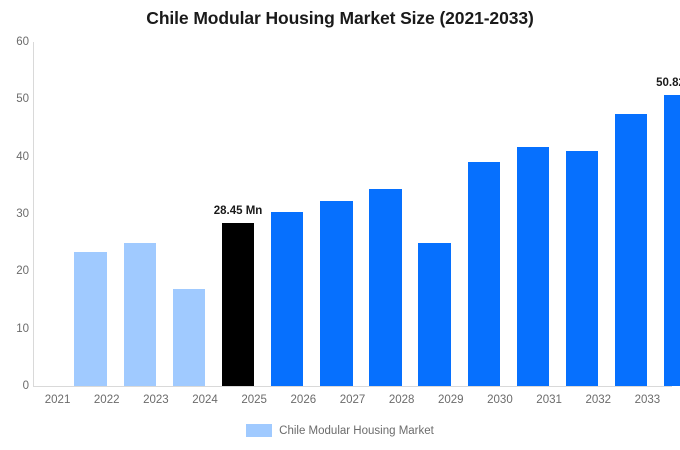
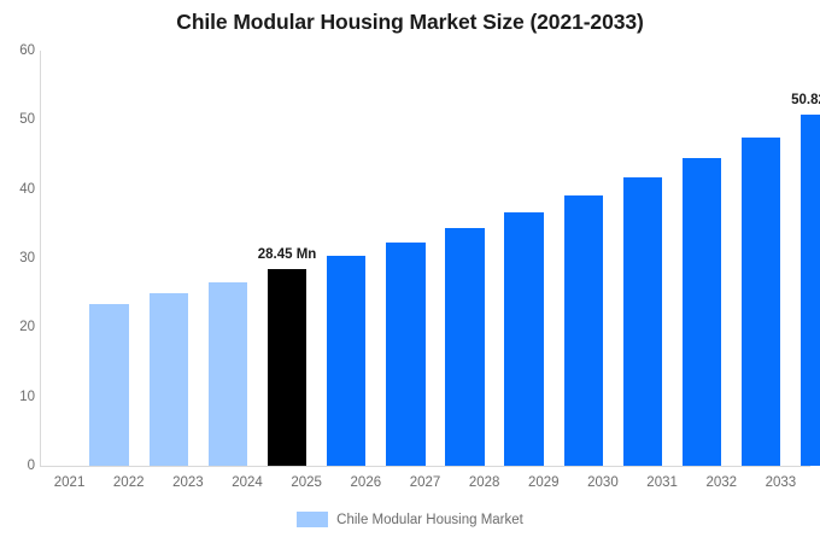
2023: 17 -> 26
2028: 25 -> 37
2031: 41 -> 44
